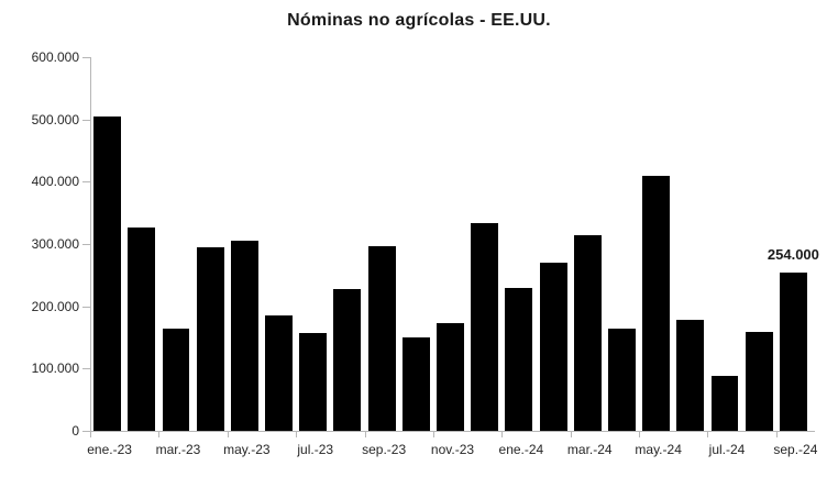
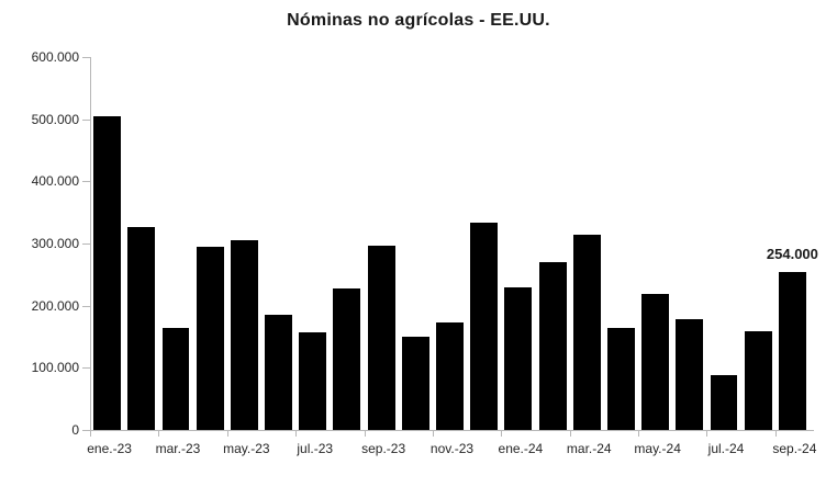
may.-24: 410000 -> 220000
